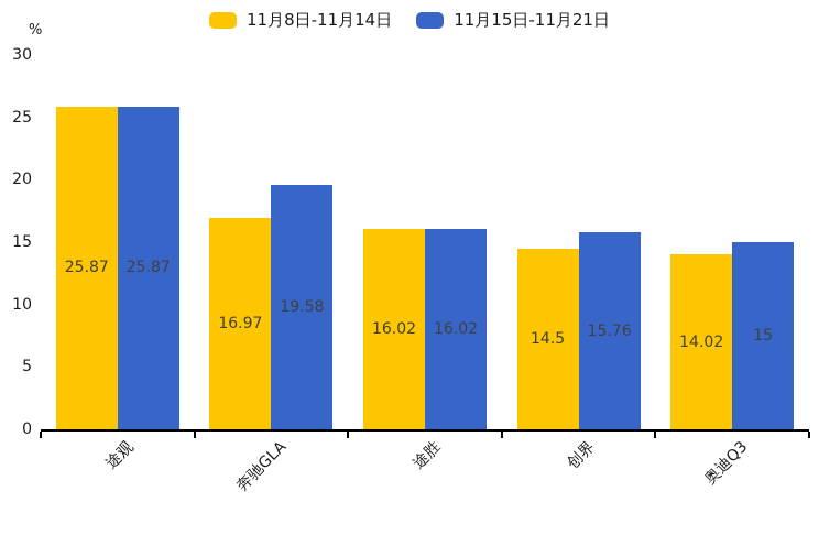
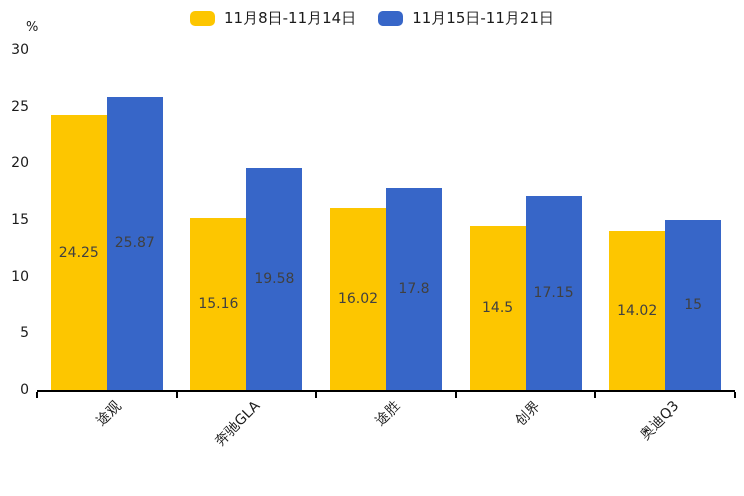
11月8日-11月14日/途观: 25.87 -> 24.25
11月8日-11月14日/奔驰GLA: 16.97 -> 15.16
11月15日-11月21日/途胜: 16.02 -> 17.8
11月15日-11月21日/创界: 15.76 -> 17.15
